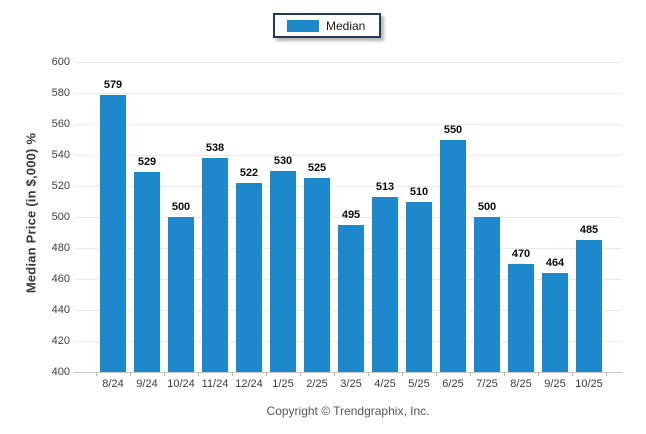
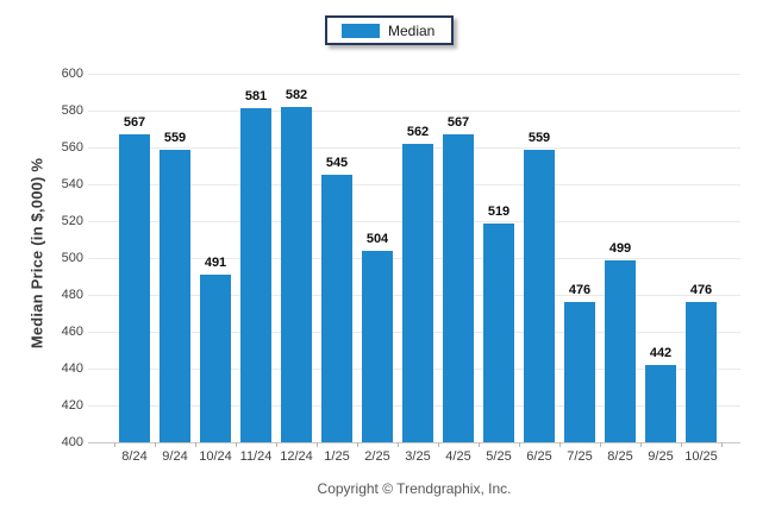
8/24: 579 -> 567
9/24: 529 -> 559
10/24: 500 -> 491
11/24: 538 -> 581
12/24: 522 -> 582
1/25: 530 -> 545
2/25: 525 -> 504
3/25: 495 -> 562
4/25: 513 -> 567
5/25: 510 -> 519
6/25: 550 -> 559
7/25: 500 -> 476
8/25: 470 -> 499
9/25: 464 -> 442
10/25: 485 -> 476
